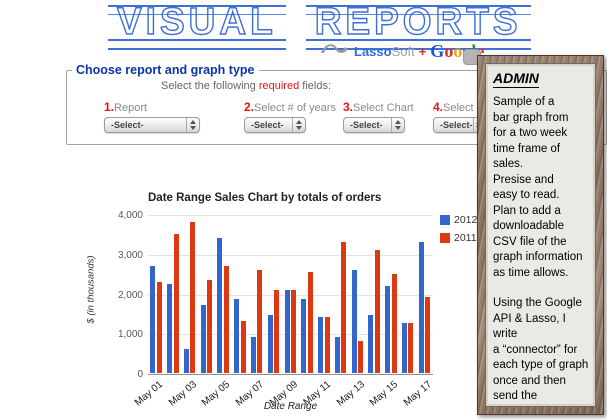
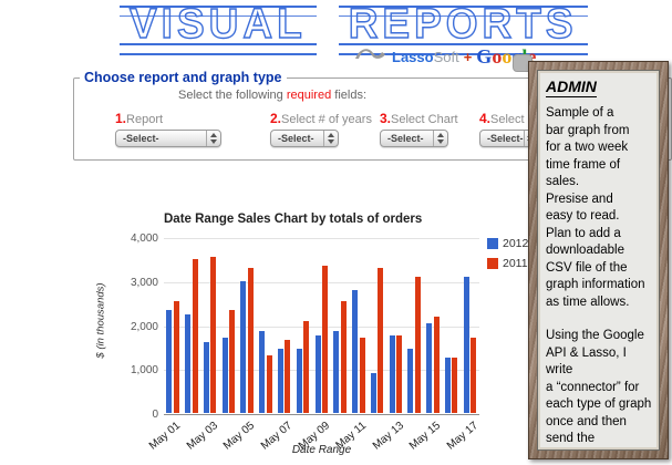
2012/May 01: 2700 -> 2400
2011/May 01: 2300 -> 2600
2012/May 03: 600 -> 1600
2011/May 03: 3800 -> 3600
2012/May 05: 3400 -> 3000
2011/May 05: 2700 -> 3300
2012/May 07: 900 -> 1400
2011/May 07: 2600 -> 1600
2012/May 09: 2100 -> 1800
2011/May 09: 2100 -> 3400
2012/May 11: 1400 -> 2800
2011/May 11: 1400 -> 1700
2012/May 13: 2600 -> 1800
2011/May 13: 800 -> 1800
2012/May 15: 2200 -> 2000
2011/May 15: 2500 -> 2200
2012/May 17: 3300 -> 3100
2011/May 17: 1900 -> 1700
